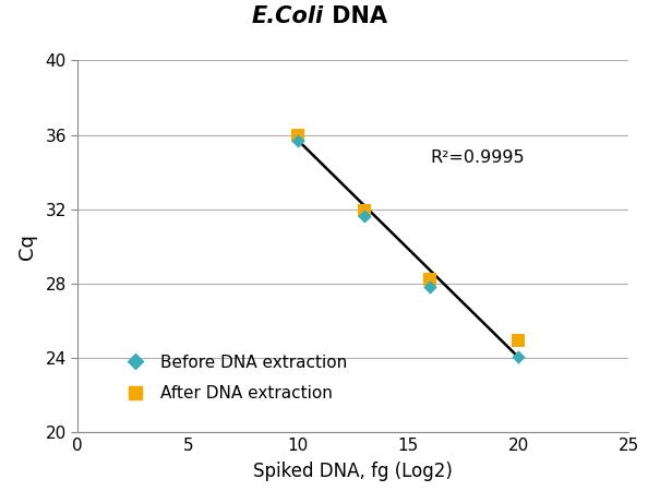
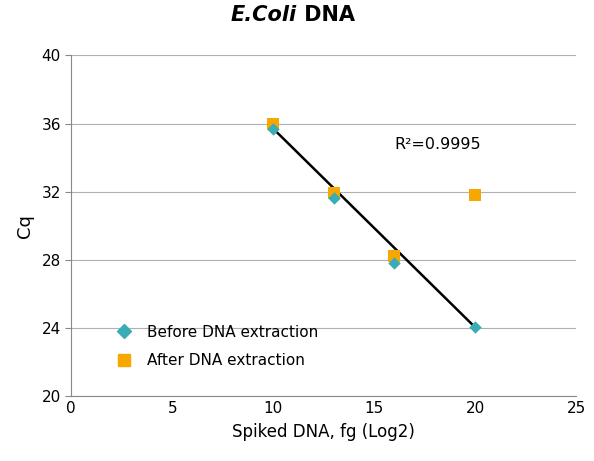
After DNA extraction/20: 24.9 -> 31.8
